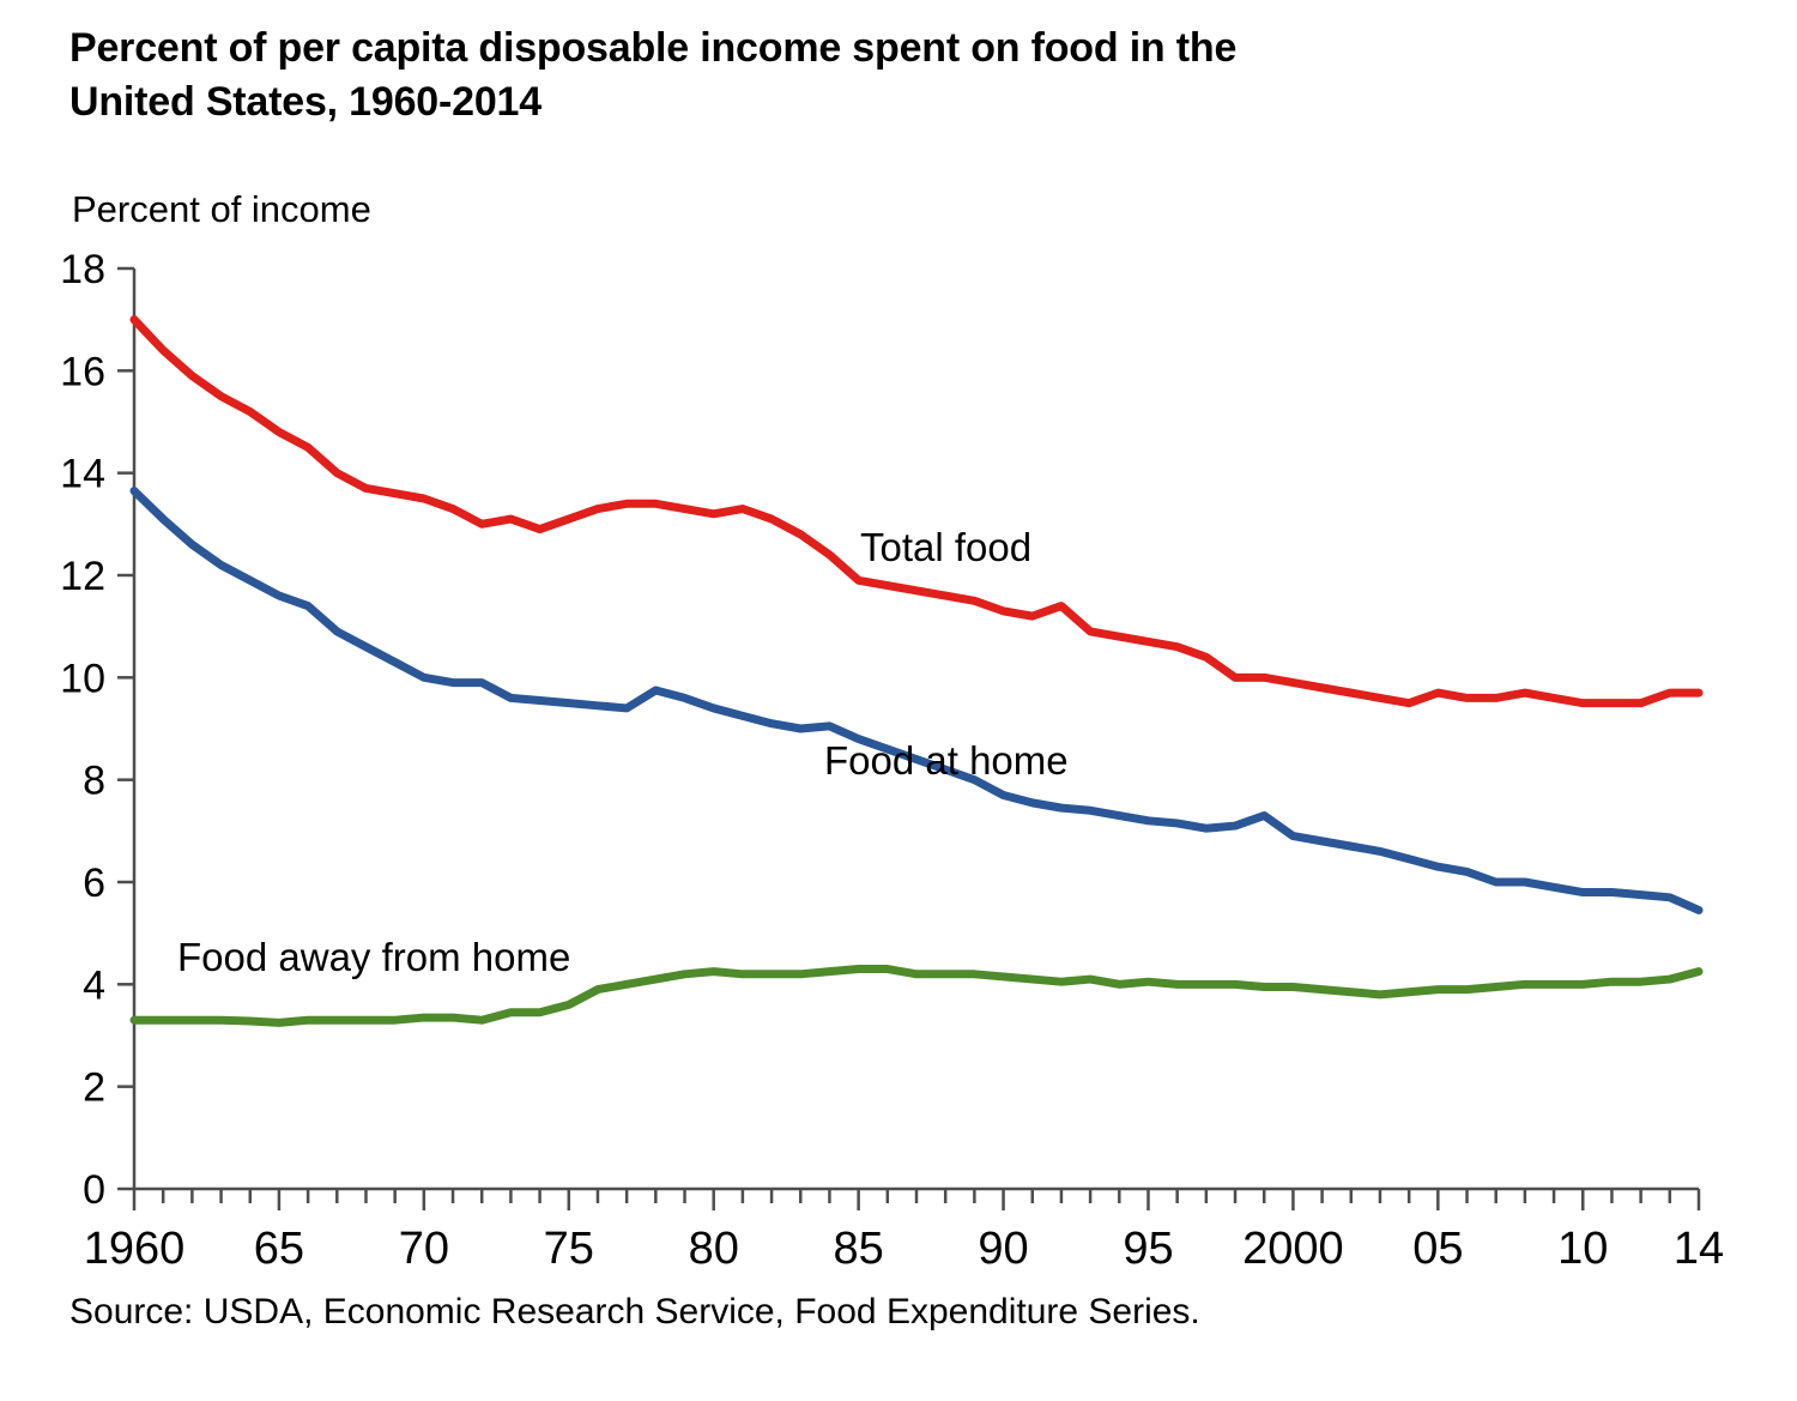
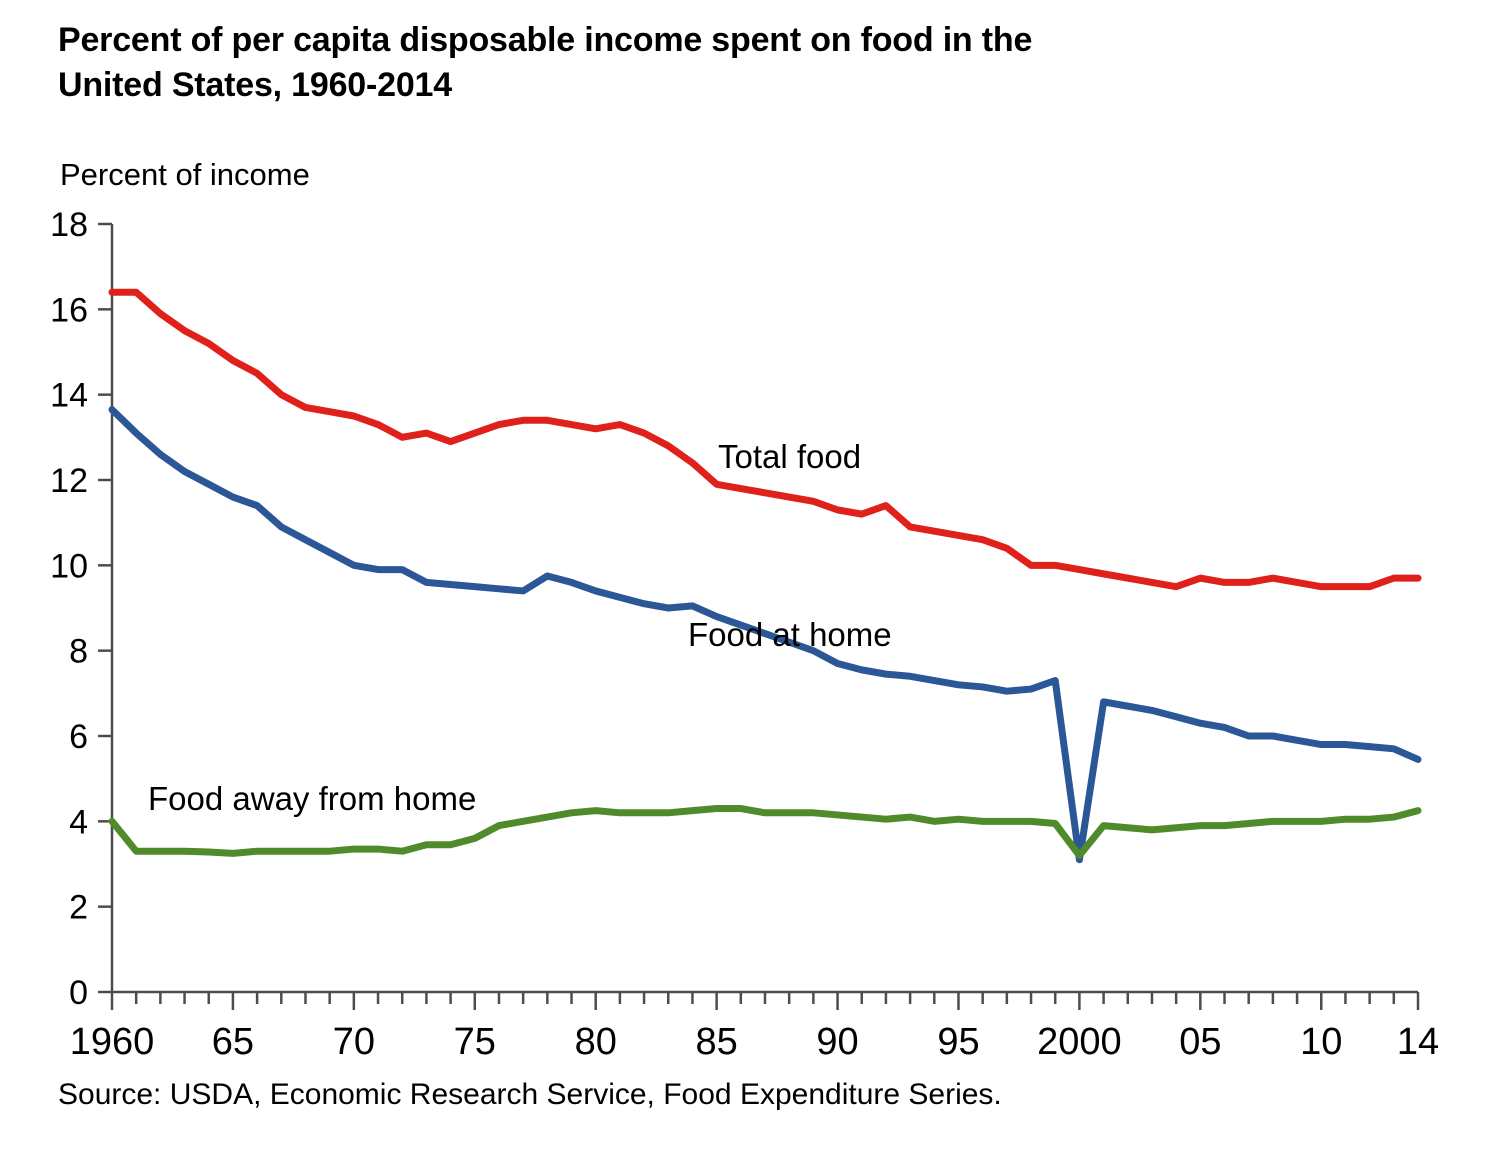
Total food/1960: 17.0 -> 16.4
Food away from home/1960: 3.3 -> 4.0
Food at home/2000: 6.9 -> 3.1
Food away from home/2000: 4.0 -> 3.2
